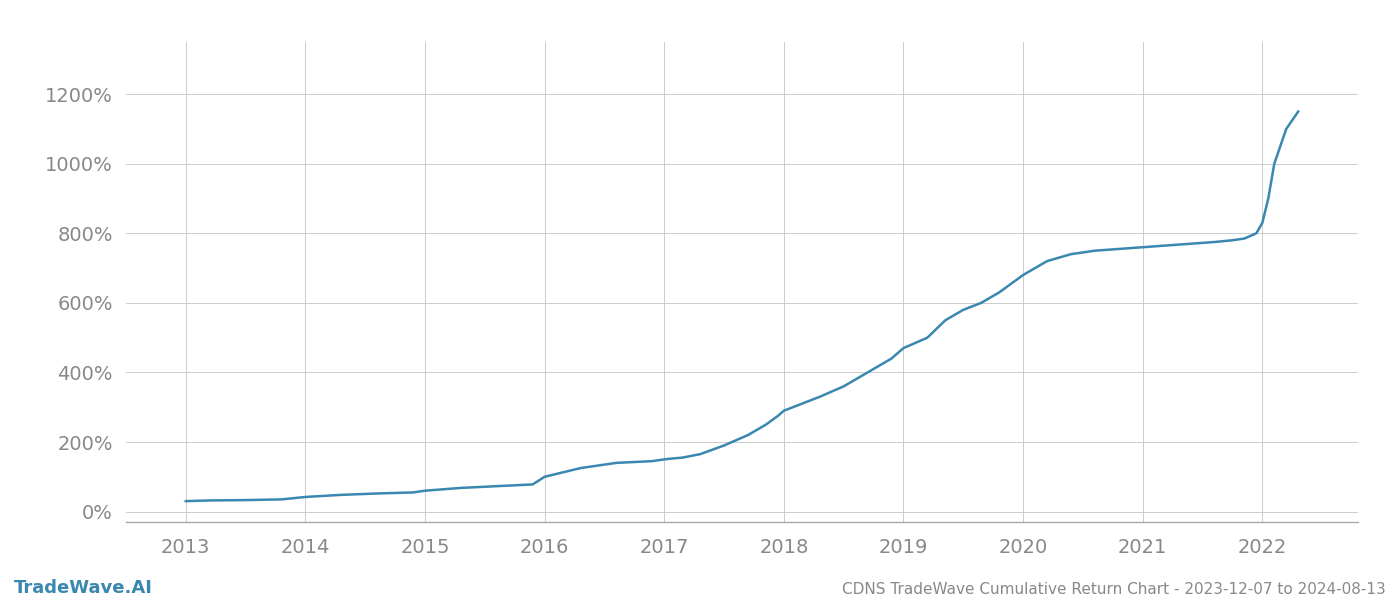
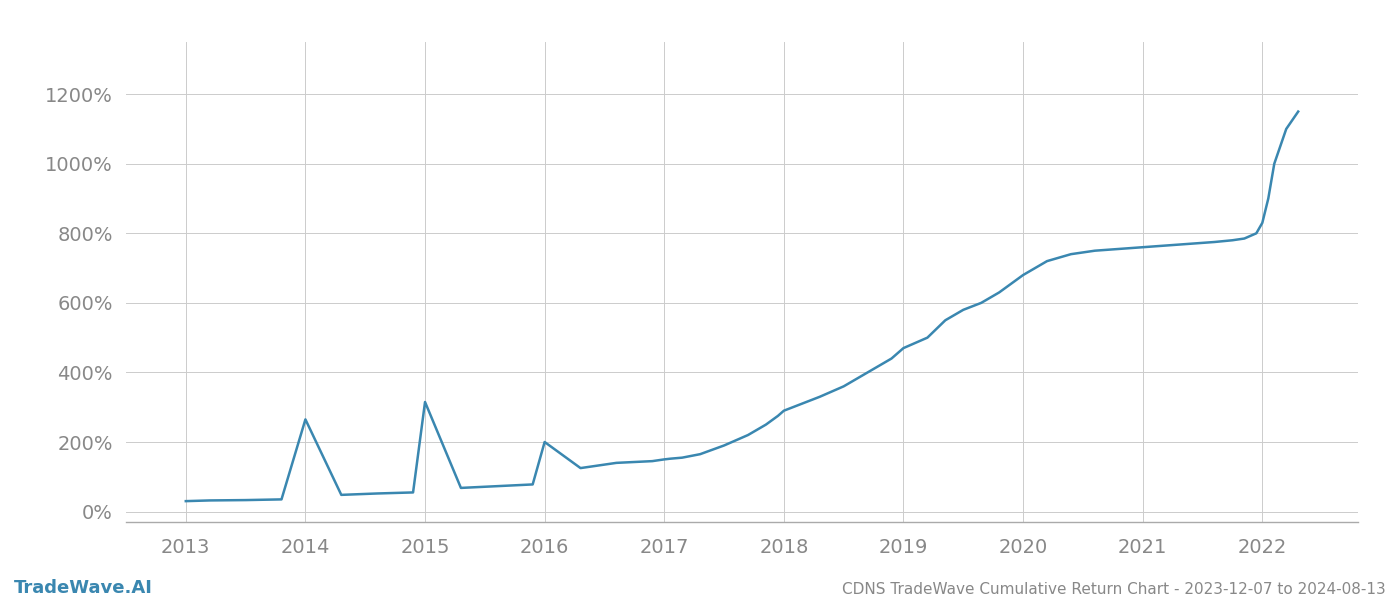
2014: 42% -> 265%
2015: 60% -> 315%
2016: 100% -> 200%
